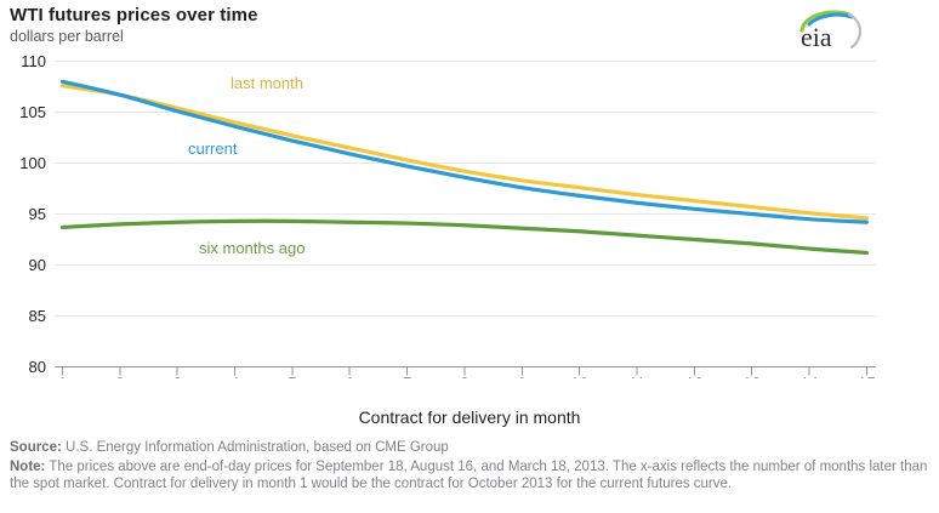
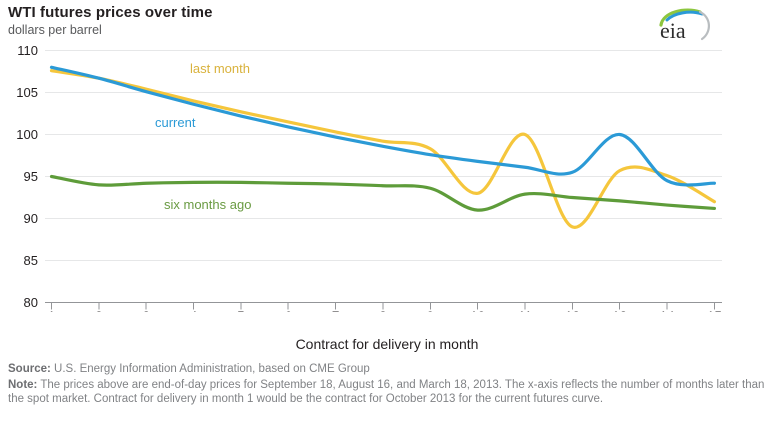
six months ago/1: 94 -> 95
last month/10: 98 -> 93
six months ago/10: 93 -> 91
last month/11: 97 -> 100
last month/12: 96 -> 89
current/13: 95 -> 100
last month/15: 95 -> 92
